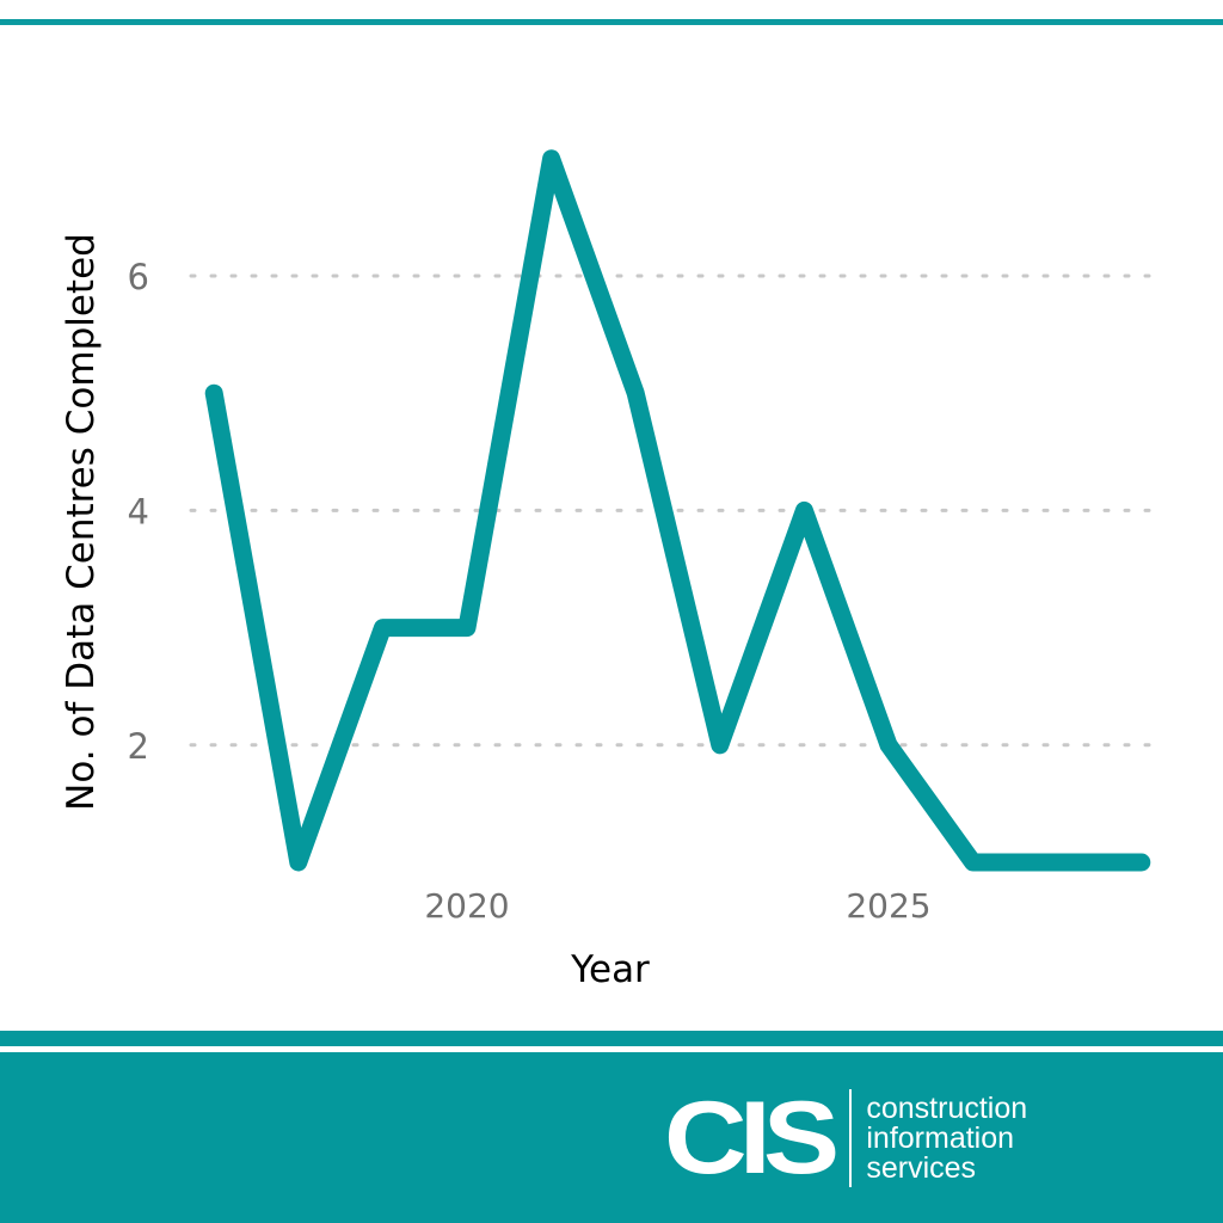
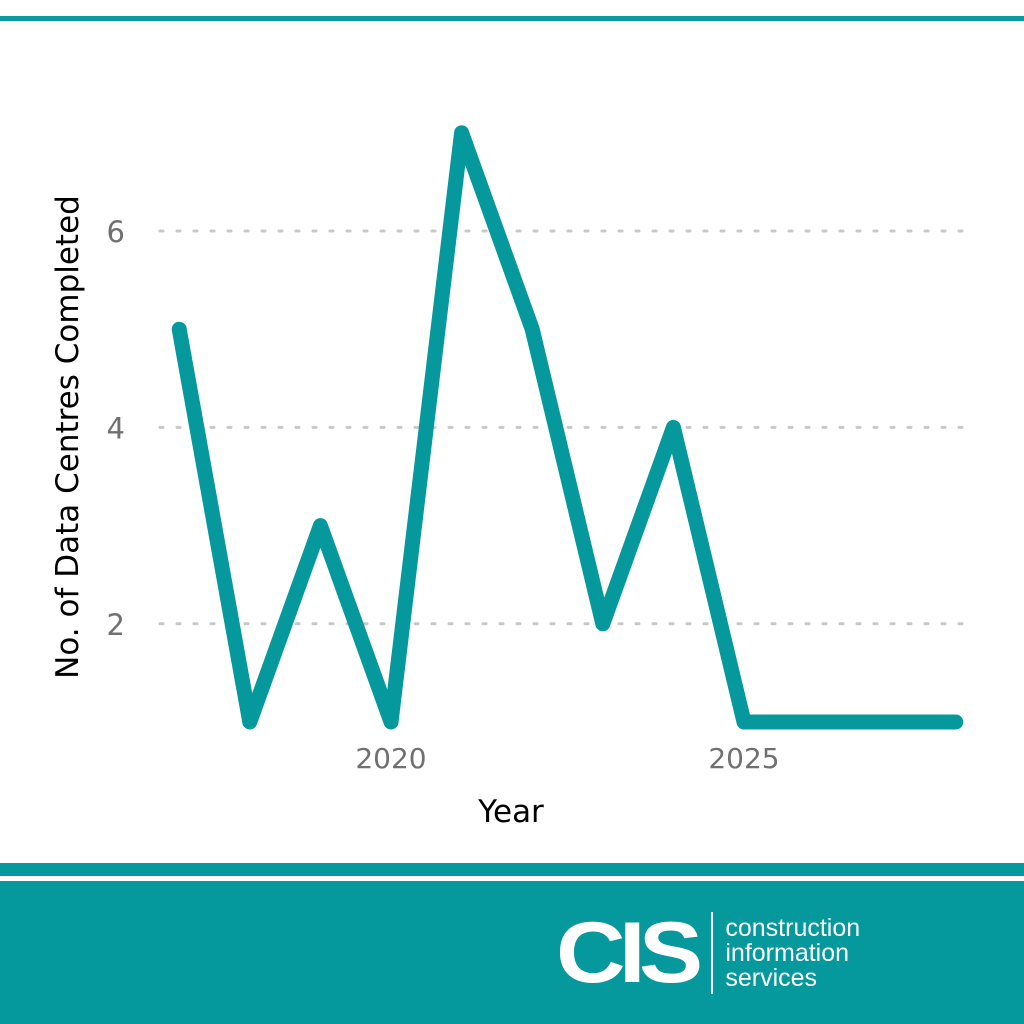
2020: 3 -> 1
2025: 2 -> 1
